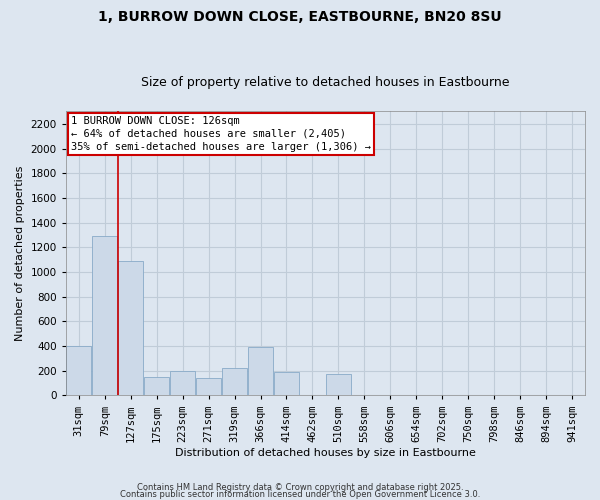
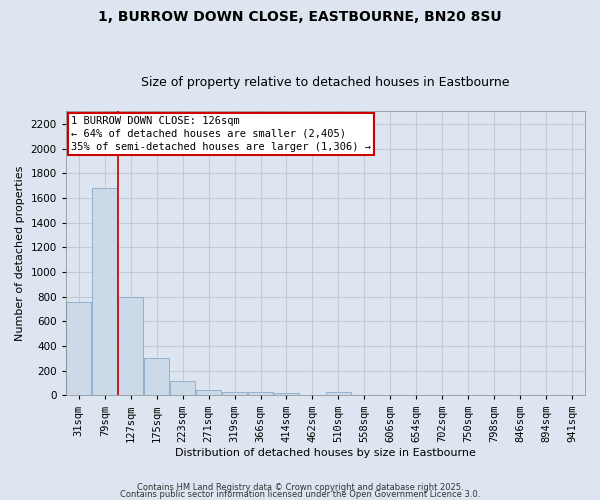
31sqm: 400 -> 760
79sqm: 1290 -> 1680
127sqm: 1090 -> 800
175sqm: 150 -> 300
223sqm: 200 -> 120
271sqm: 140 -> 40
319sqm: 220 -> 30
366sqm: 390 -> 20
414sqm: 190 -> 20
510sqm: 170 -> 30
